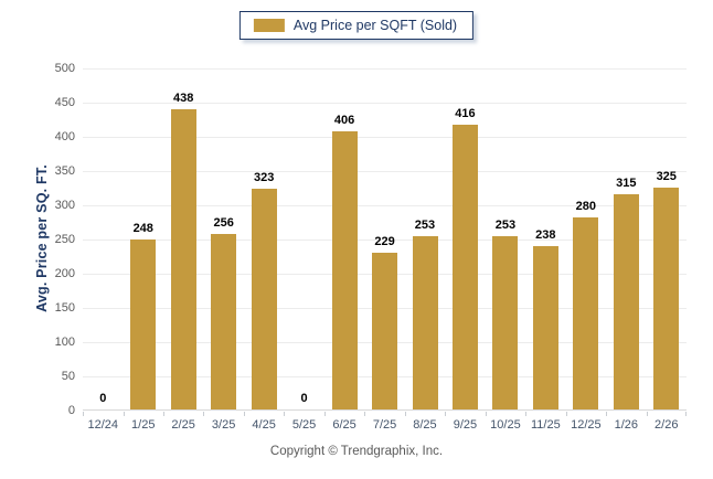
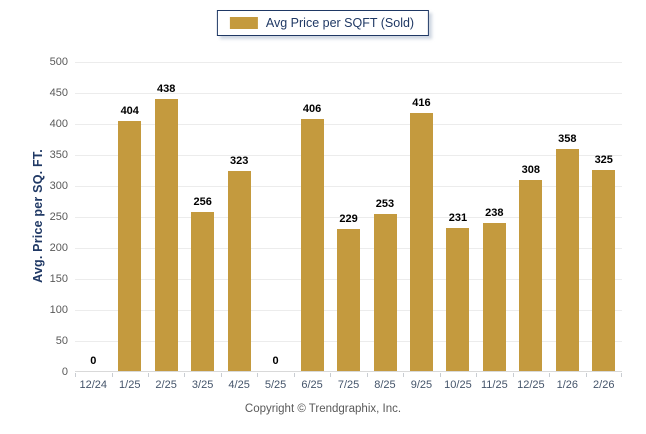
1/25: 248 -> 404
10/25: 253 -> 231
12/25: 280 -> 308
1/26: 315 -> 358
